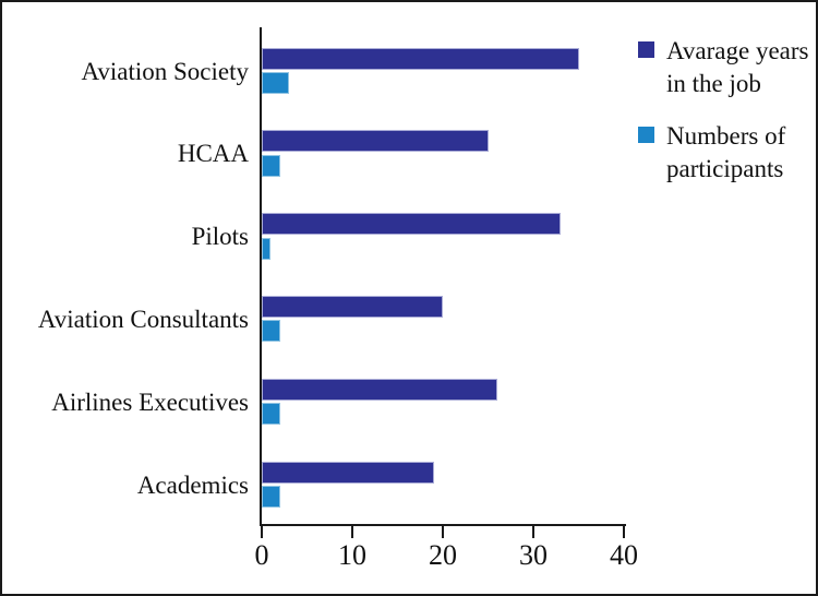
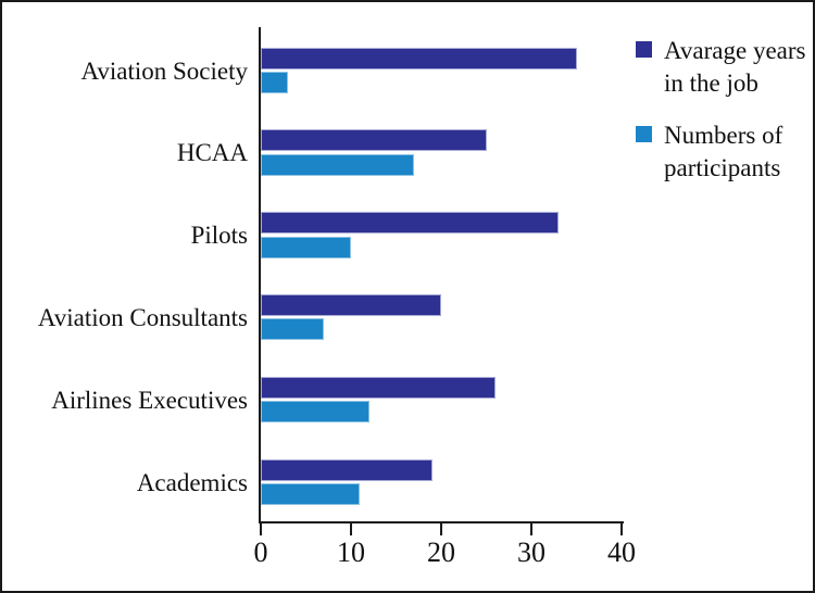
Numbers of participants/HCAA: 2 -> 17
Numbers of participants/Pilots: 1 -> 10
Numbers of participants/Aviation Consultants: 2 -> 7
Numbers of participants/Airlines Executives: 2 -> 12
Numbers of participants/Academics: 2 -> 11
